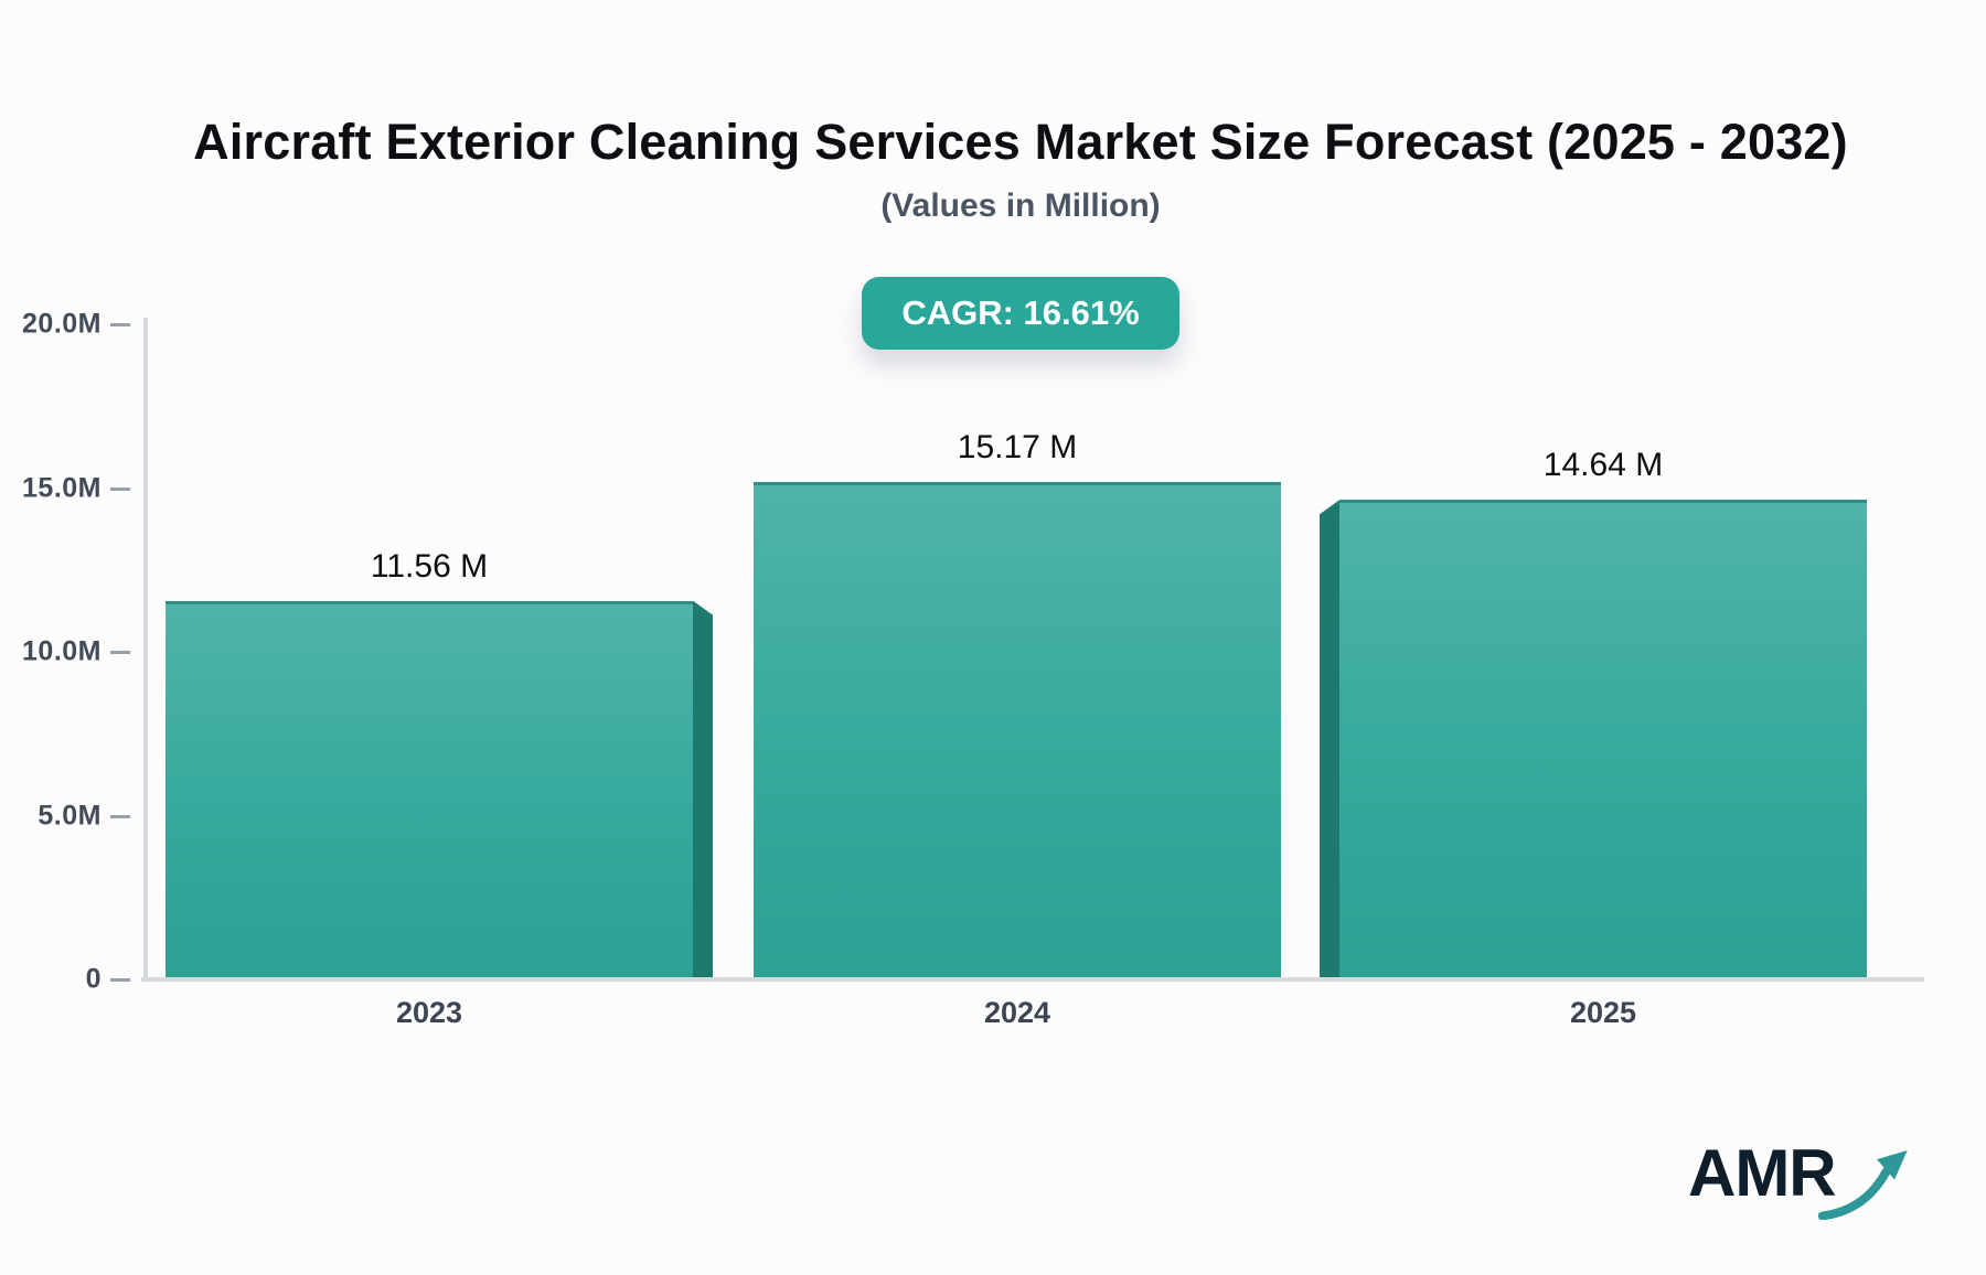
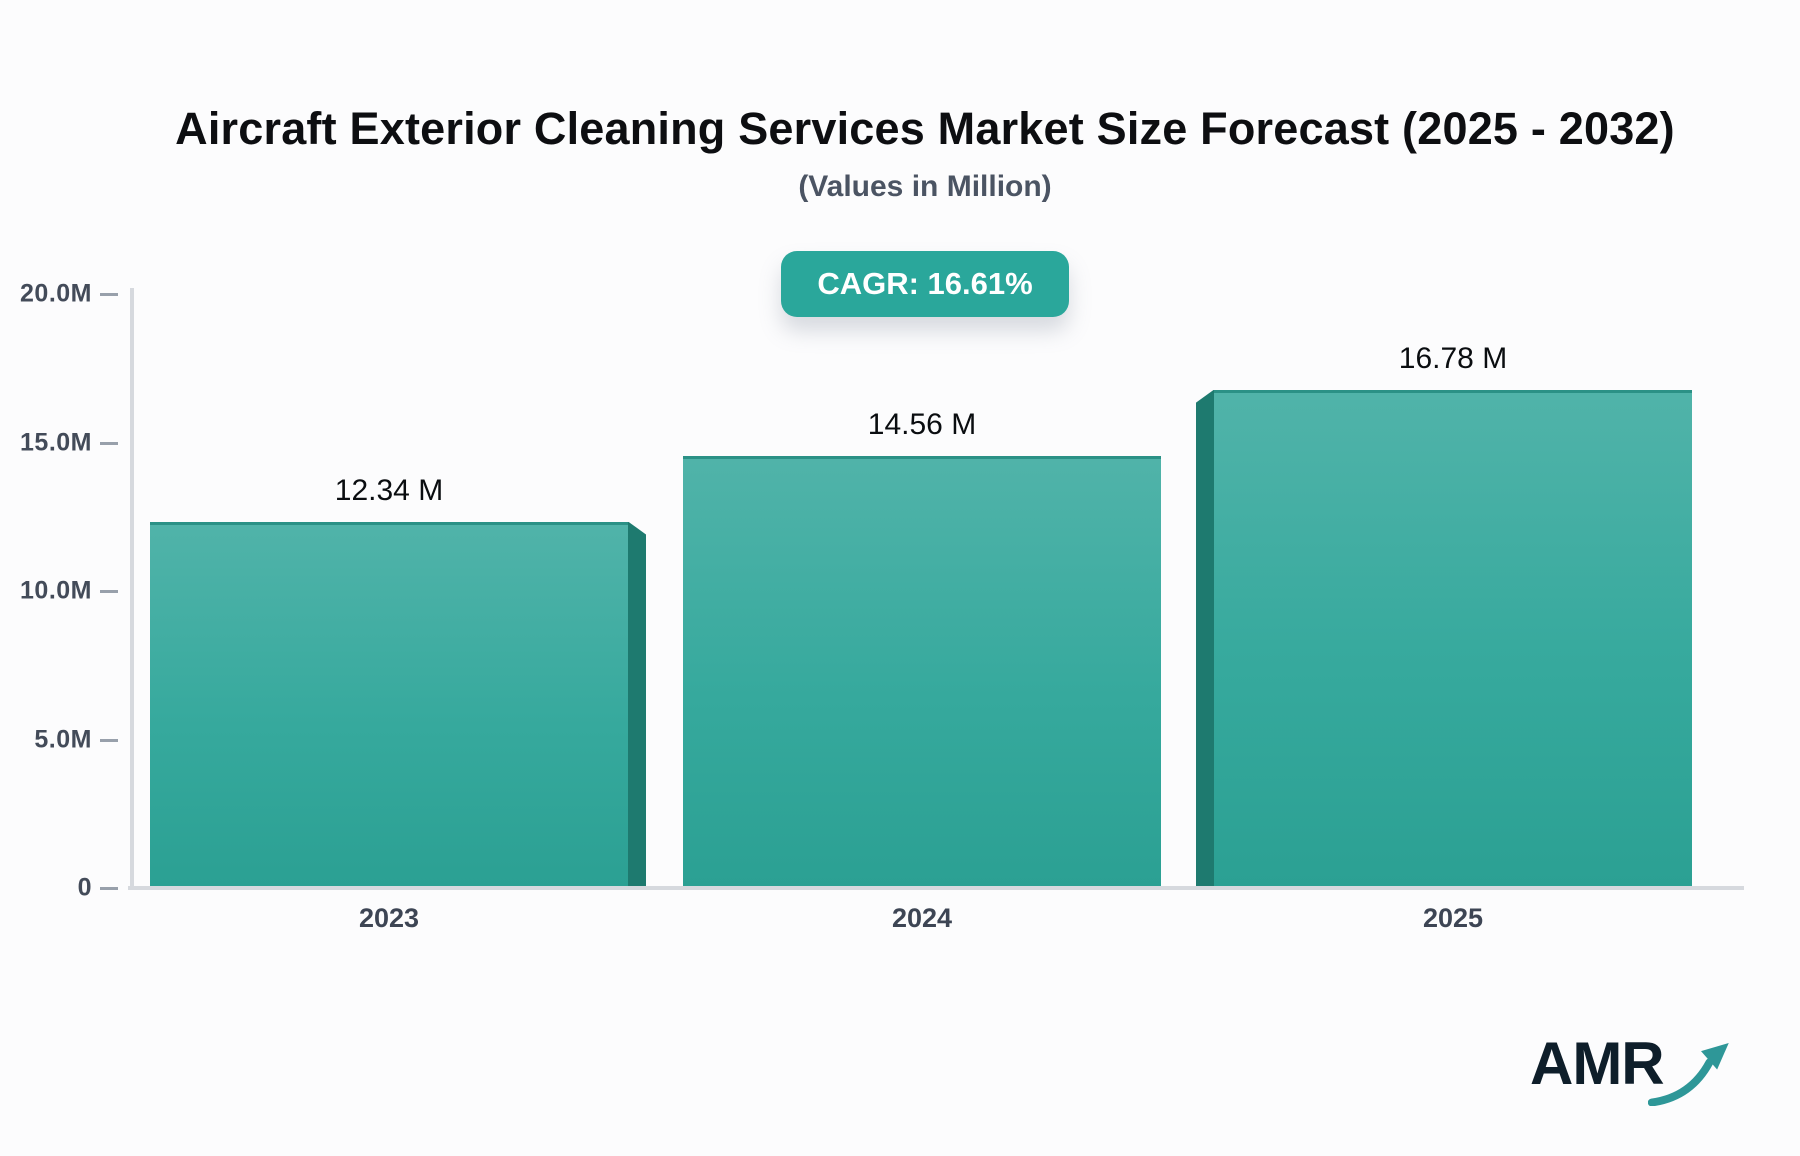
2023: 11.56 -> 12.34
2024: 15.17 -> 14.56
2025: 14.64 -> 16.78
